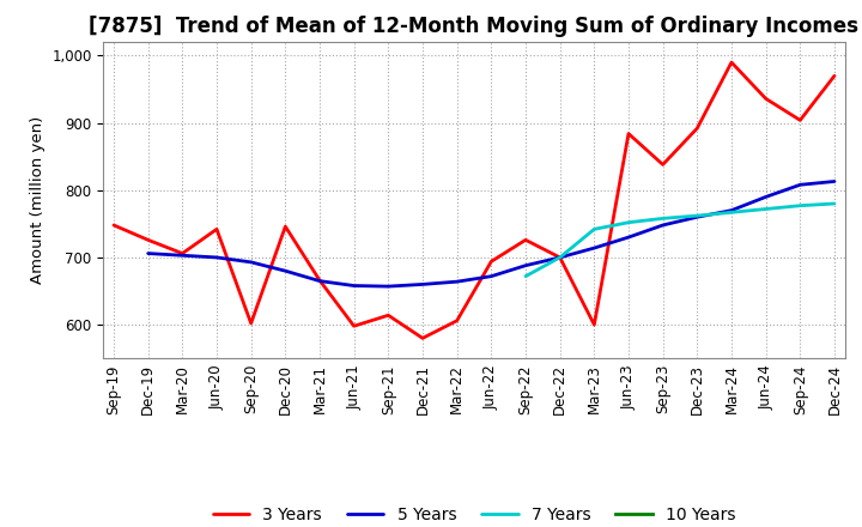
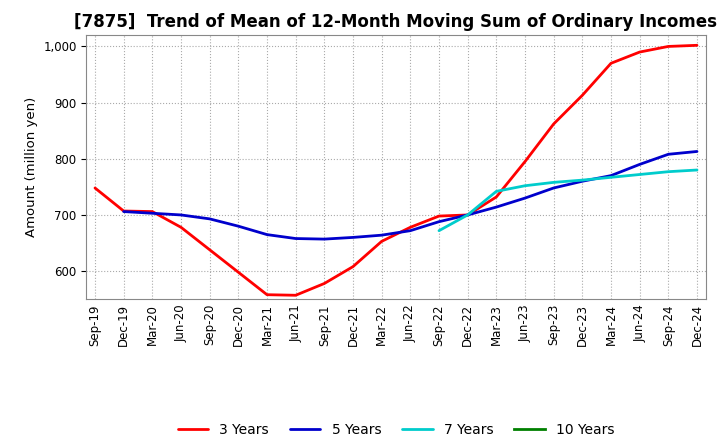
3 Years/Dec-19: 726 -> 707
3 Years/Jun-20: 742 -> 678
3 Years/Sep-20: 602 -> 638
3 Years/Dec-20: 746 -> 598
3 Years/Mar-21: 666 -> 558
3 Years/Jun-21: 598 -> 557
3 Years/Sep-21: 614 -> 578
3 Years/Dec-21: 580 -> 608
3 Years/Mar-22: 606 -> 653
3 Years/Jun-22: 694 -> 678
3 Years/Sep-22: 726 -> 698
3 Years/Mar-23: 600 -> 732
3 Years/Jun-23: 884 -> 795
3 Years/Sep-23: 838 -> 862
3 Years/Dec-23: 892 -> 913
3 Years/Mar-24: 990 -> 970
3 Years/Jun-24: 936 -> 990
3 Years/Sep-24: 904 -> 1,000
3 Years/Dec-24: 970 -> 1,002
